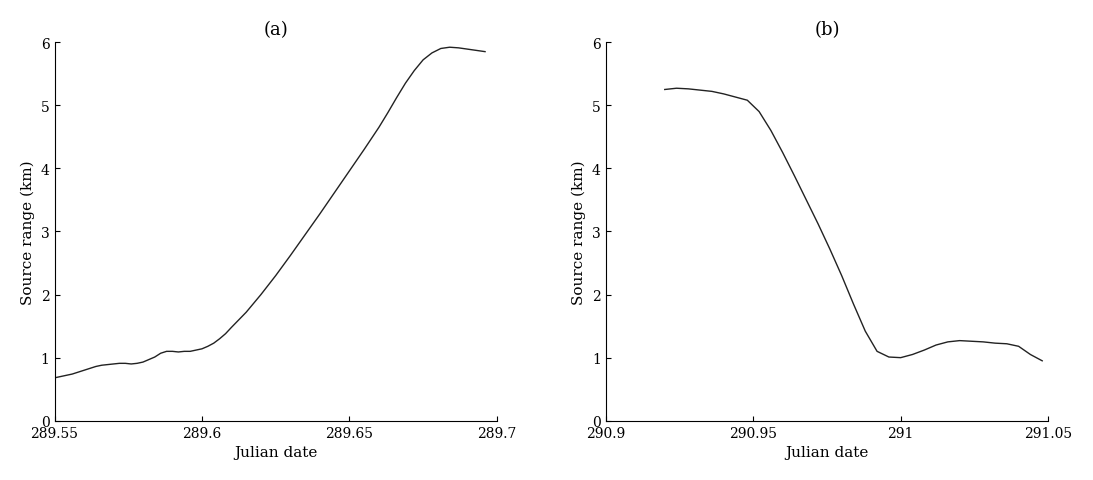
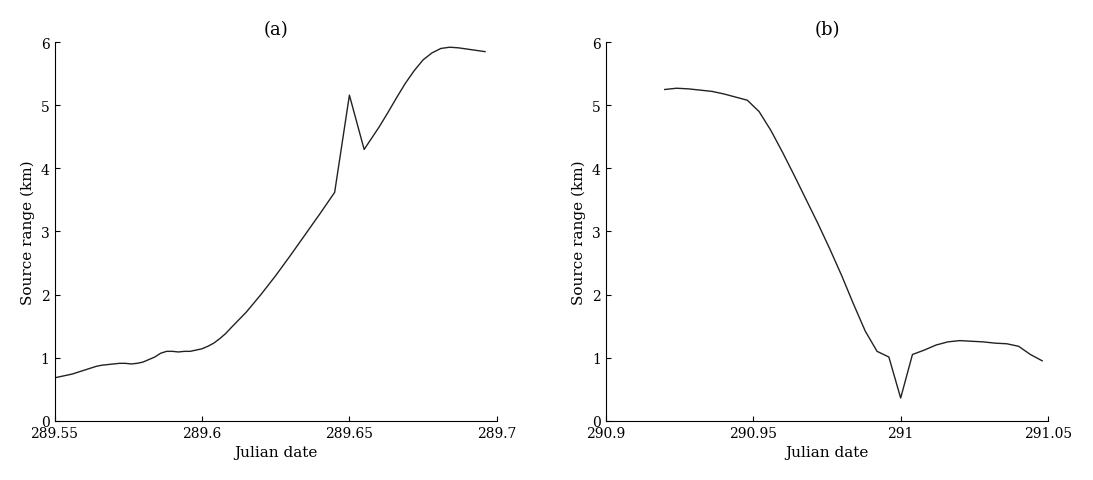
(a)/289.65: 3.96 -> 5.16
(b)/291: 1.00 -> 0.36
